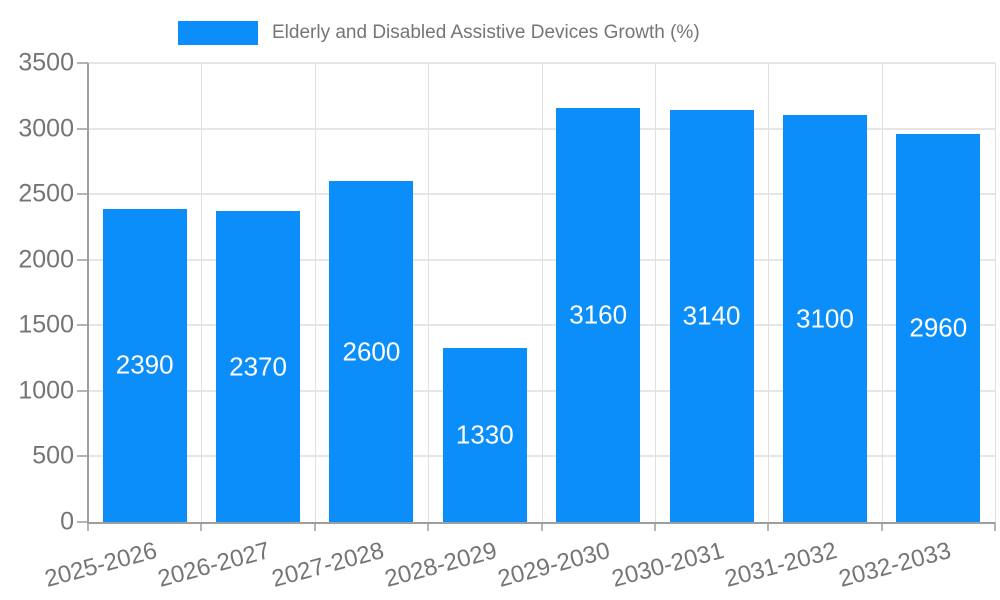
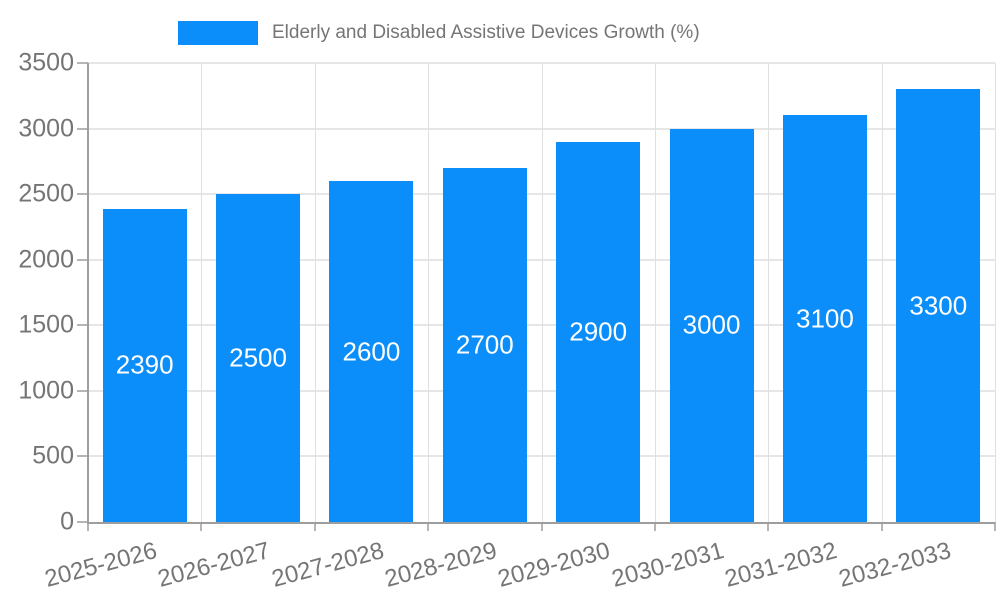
2026-2027: 2370 -> 2500
2028-2029: 1330 -> 2700
2029-2030: 3160 -> 2900
2030-2031: 3140 -> 3000
2032-2033: 2960 -> 3300
